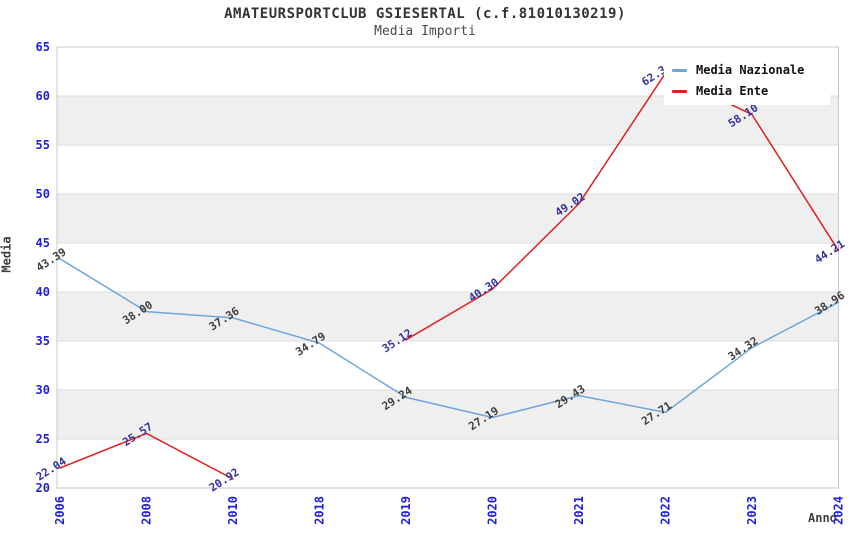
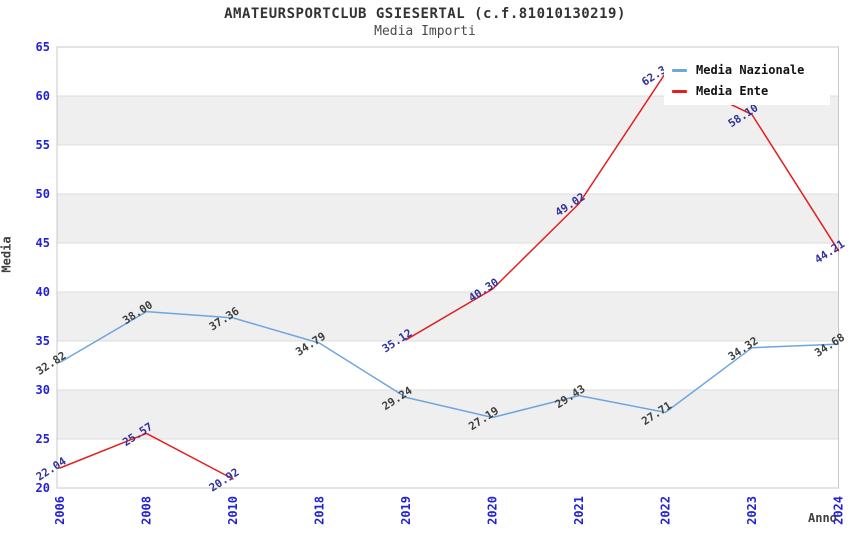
Media Nazionale/2006: 43.39 -> 32.82
Media Nazionale/2024: 38.96 -> 34.68
